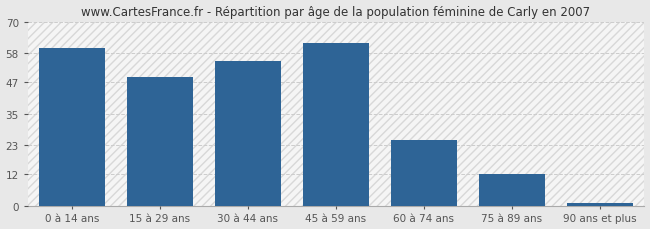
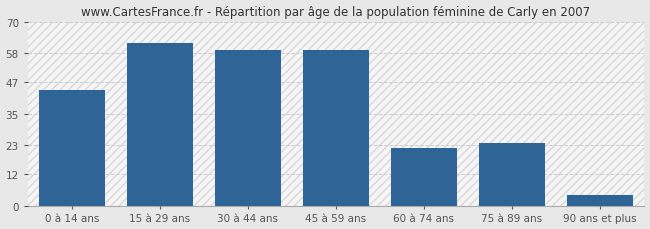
0 à 14 ans: 60 -> 44
15 à 29 ans: 49 -> 62
30 à 44 ans: 55 -> 59
45 à 59 ans: 62 -> 59
60 à 74 ans: 25 -> 22
75 à 89 ans: 12 -> 24
90 ans et plus: 1 -> 4
